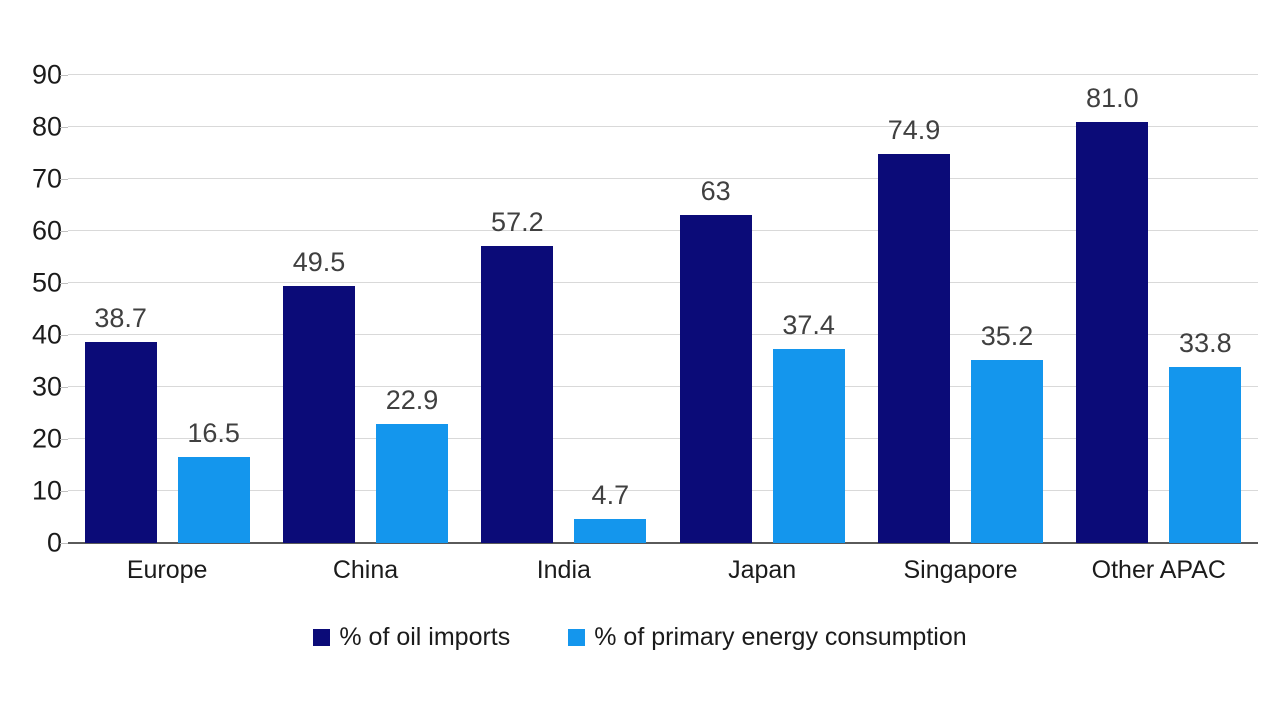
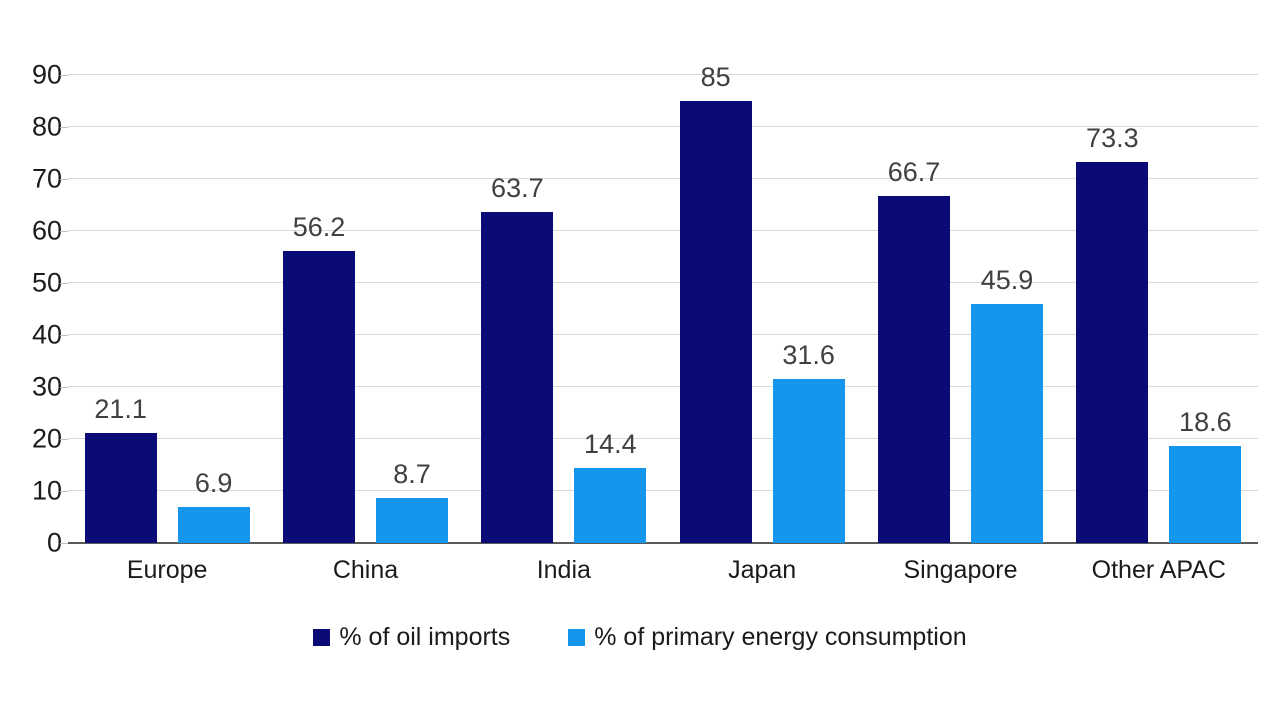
% of oil imports/Europe: 38.7 -> 21.1
% of primary energy consumption/Europe: 16.5 -> 6.9
% of oil imports/China: 49.5 -> 56.2
% of primary energy consumption/China: 22.9 -> 8.7
% of oil imports/India: 57.2 -> 63.7
% of primary energy consumption/India: 4.7 -> 14.4
% of oil imports/Japan: 63 -> 85
% of primary energy consumption/Japan: 37.4 -> 31.6
% of oil imports/Singapore: 74.9 -> 66.7
% of primary energy consumption/Singapore: 35.2 -> 45.9
% of oil imports/Other APAC: 81.0 -> 73.3
% of primary energy consumption/Other APAC: 33.8 -> 18.6
